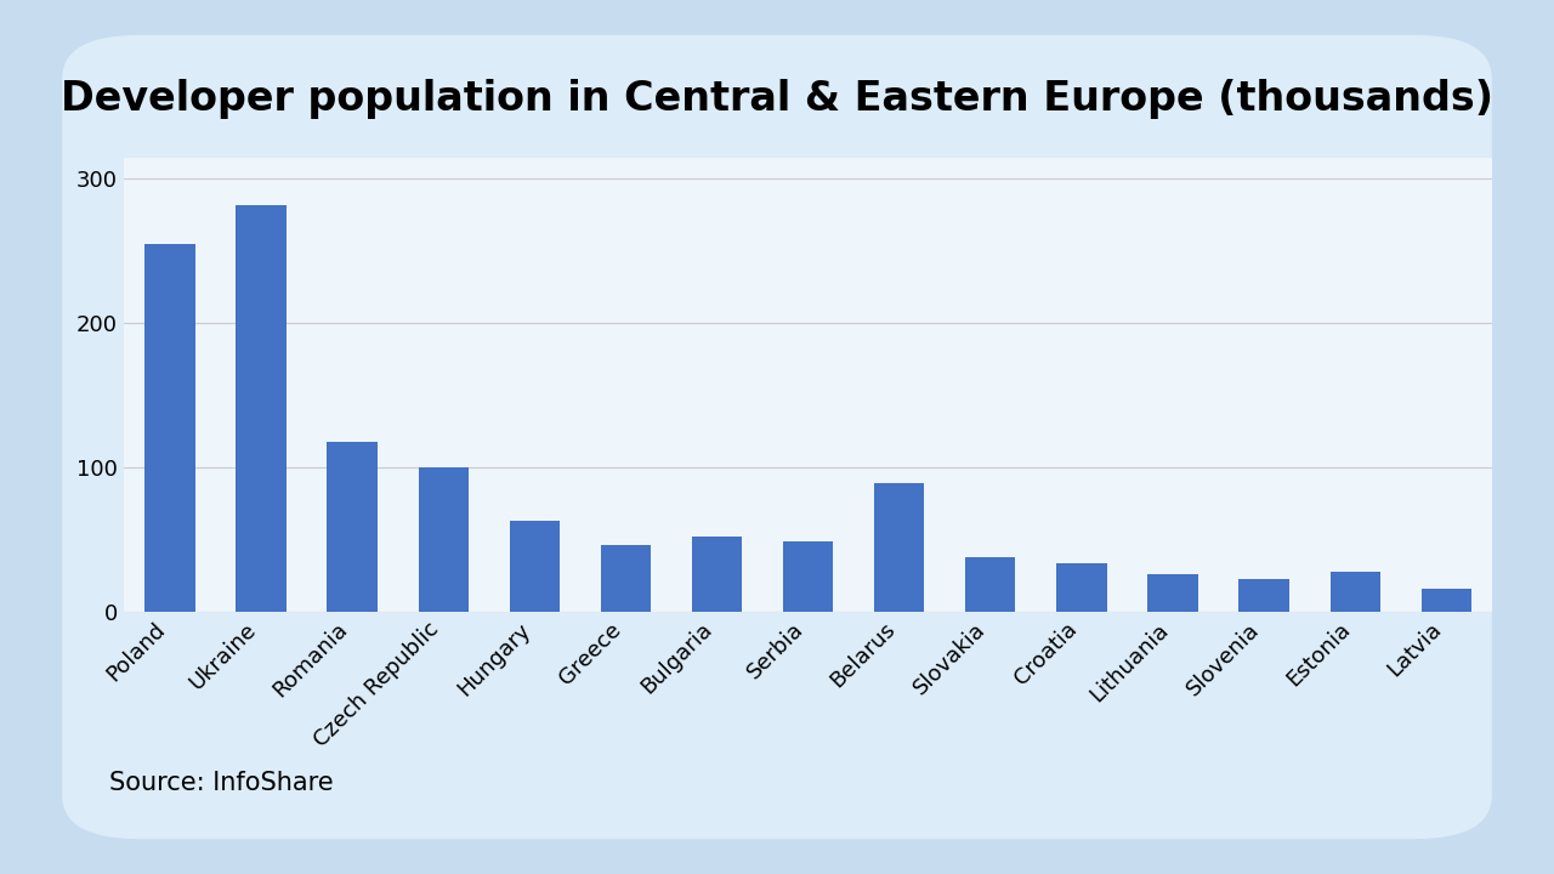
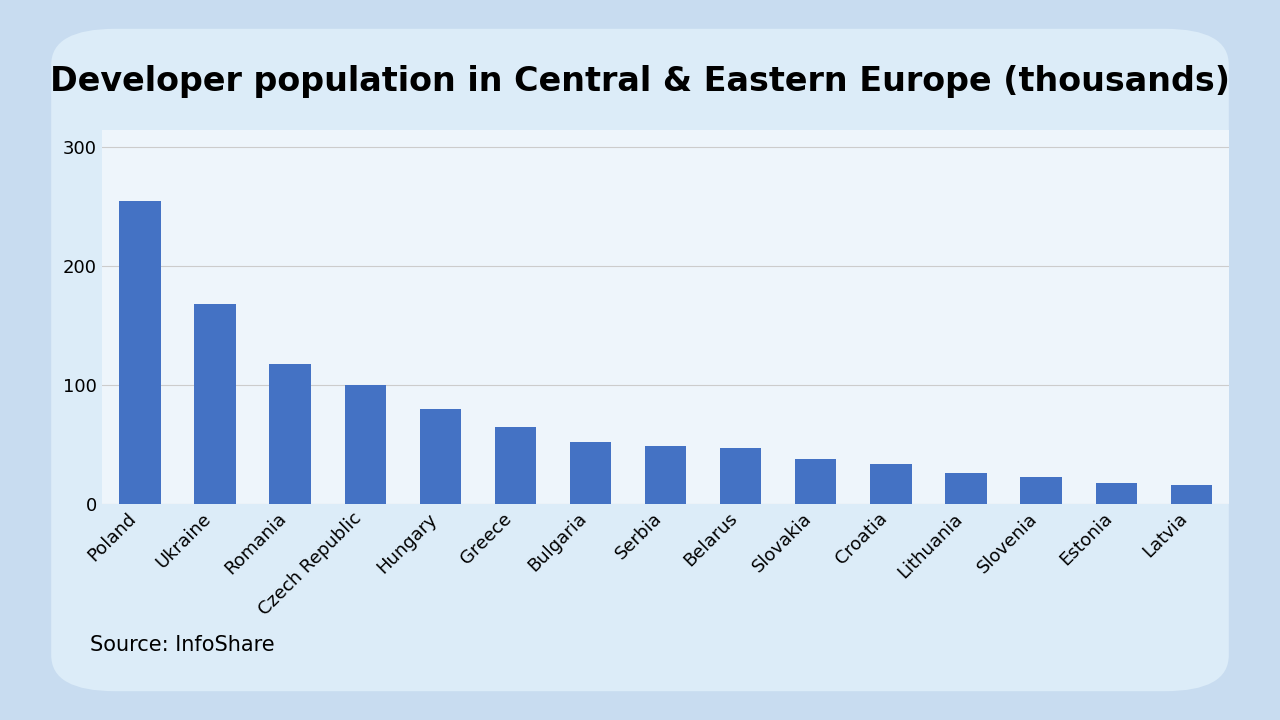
Ukraine: 282 -> 168
Hungary: 63 -> 80
Greece: 46 -> 65
Belarus: 89 -> 47
Estonia: 28 -> 18
